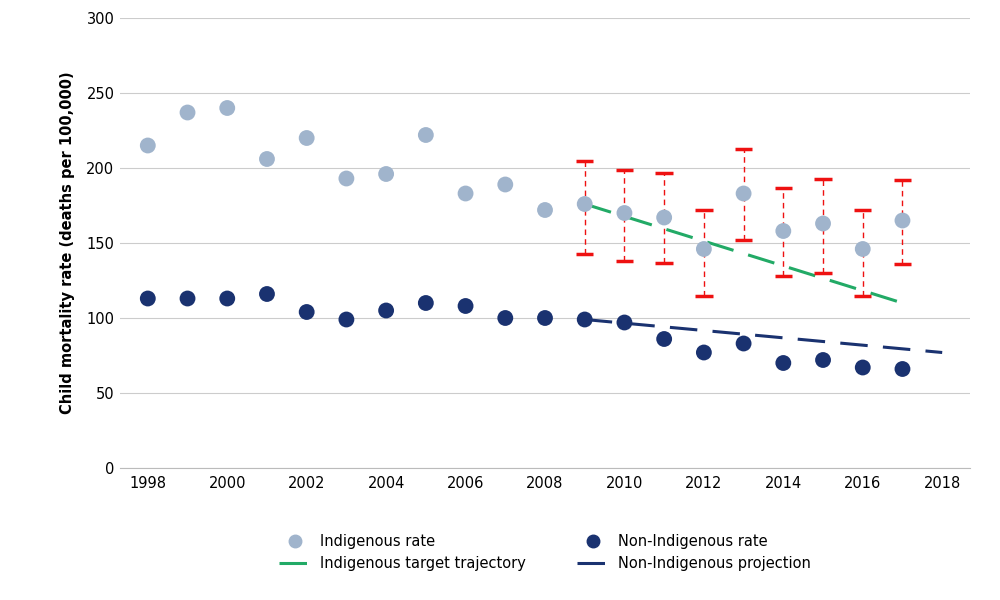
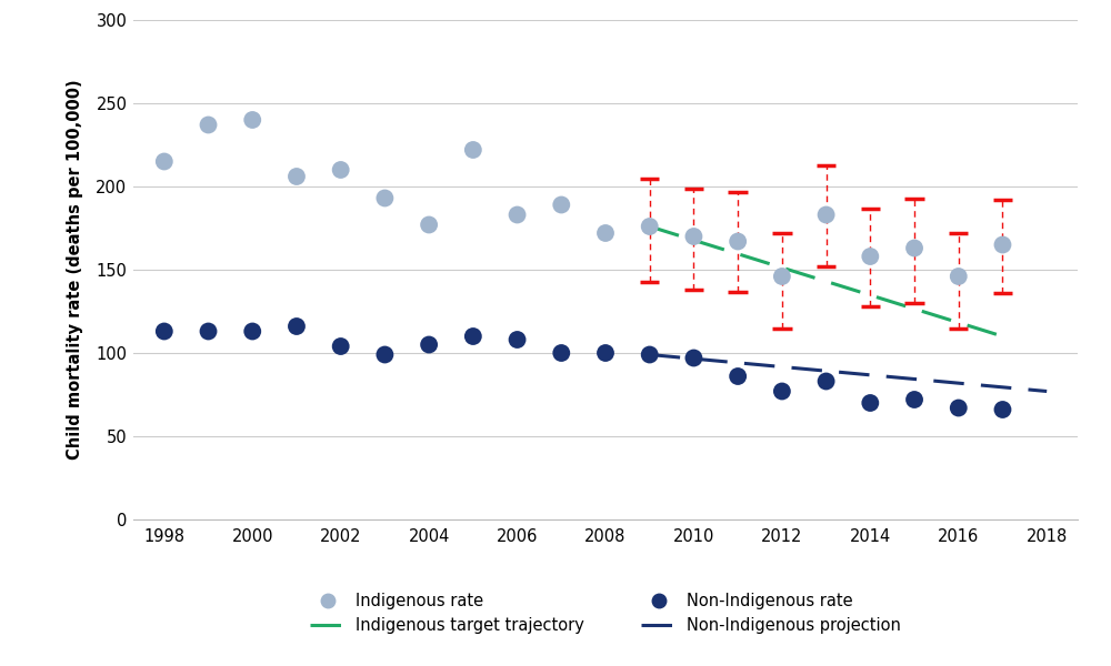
Indigenous rate/2002: 220 -> 210
Indigenous rate/2004: 196 -> 177
